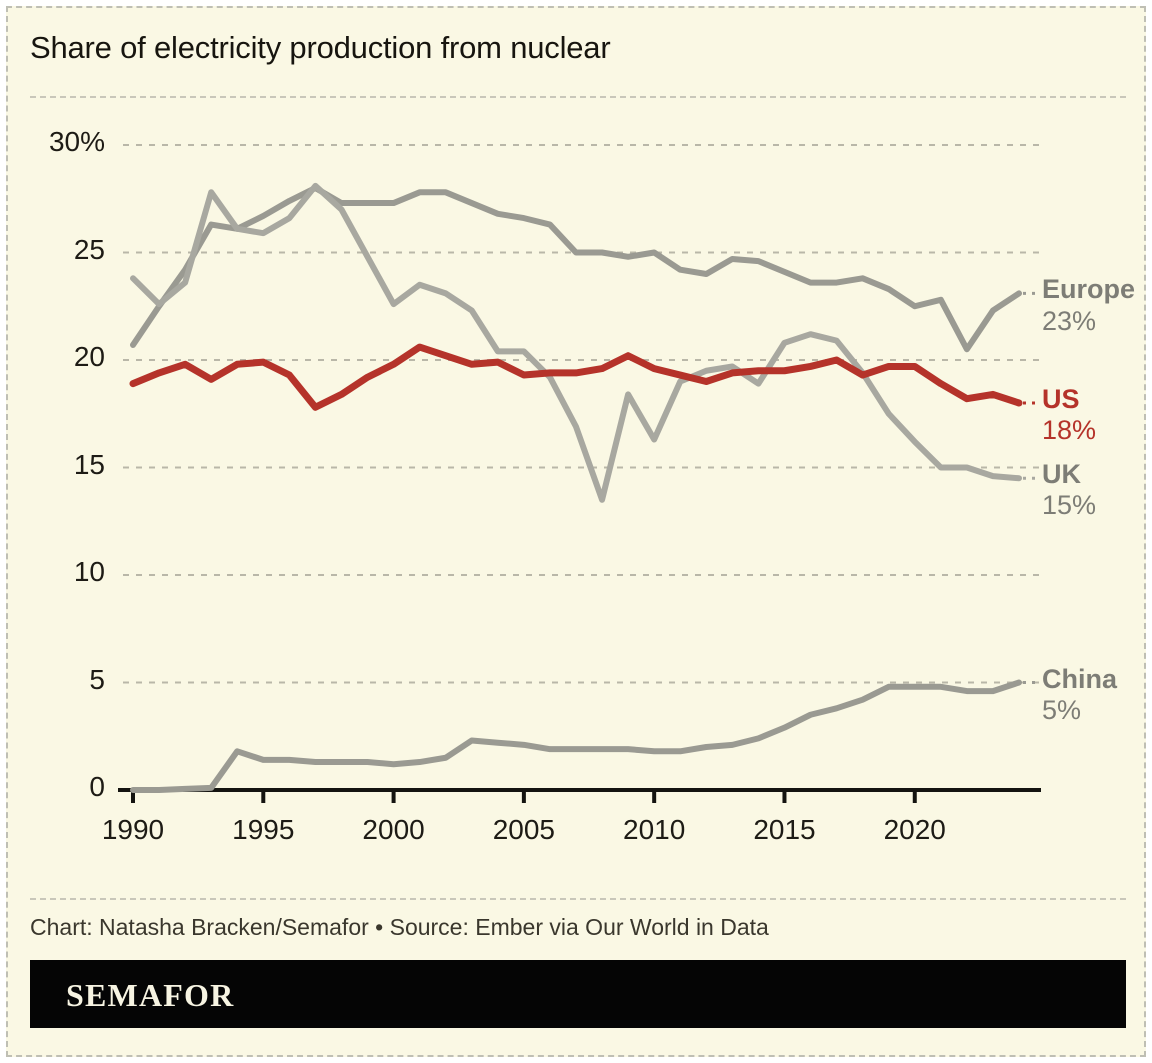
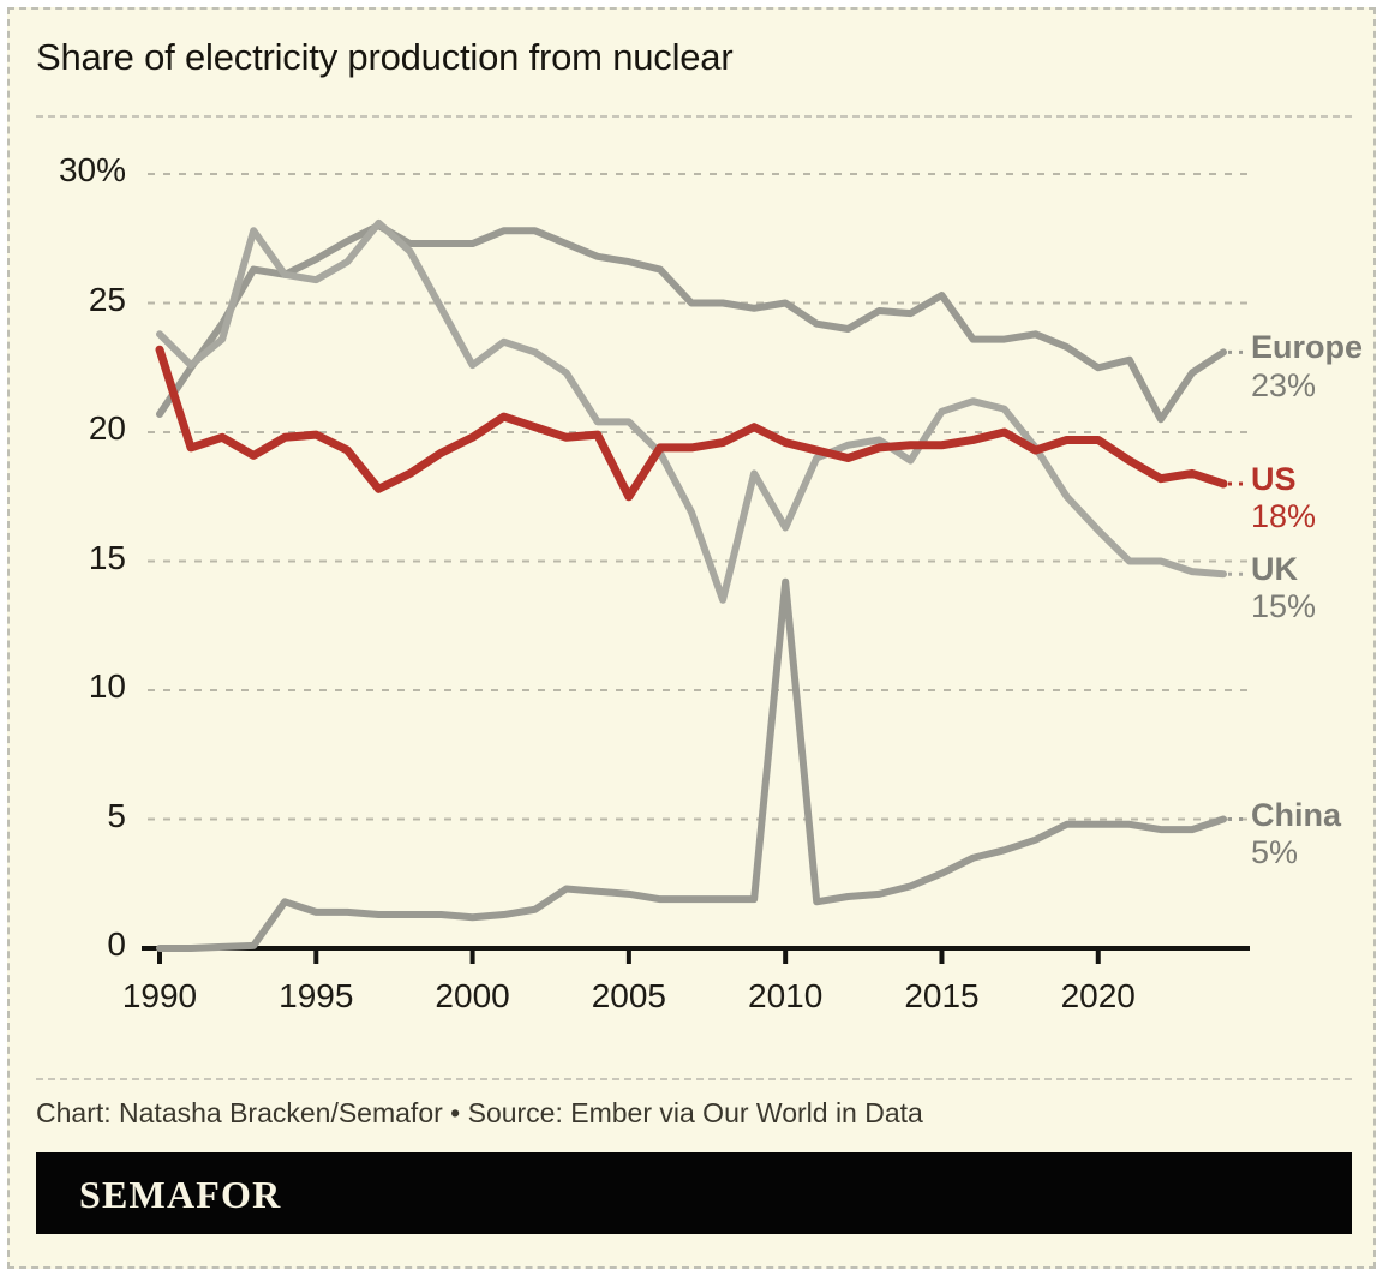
US/1990: 18.9% -> 23.2%
US/2005: 19.3% -> 17.5%
China/2010: 1.8% -> 14.2%
Europe/2015: 24.1% -> 25.3%
